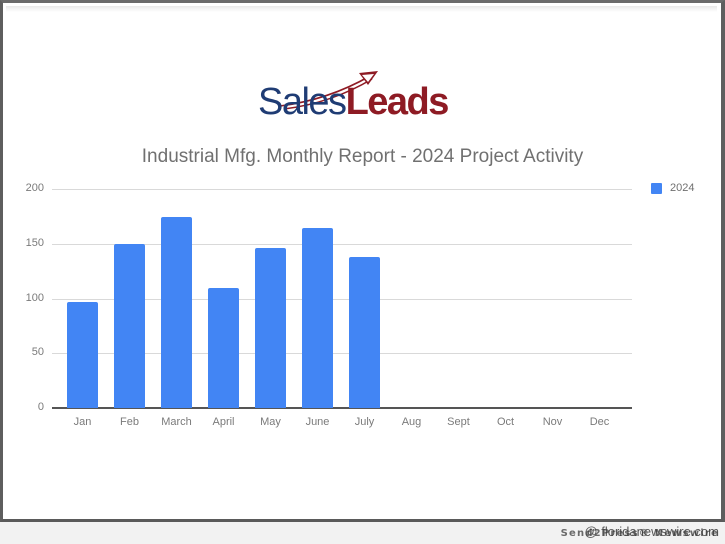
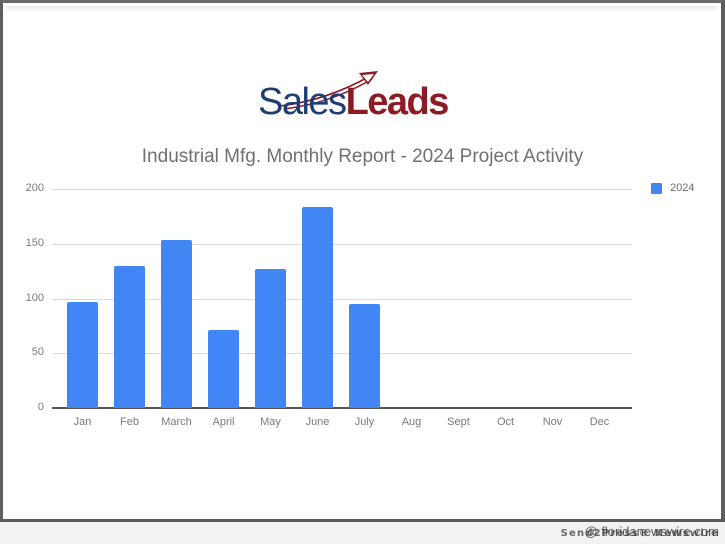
Feb: 150 -> 130
March: 174 -> 153
April: 110 -> 71
May: 146 -> 127
June: 164 -> 184
July: 138 -> 95
